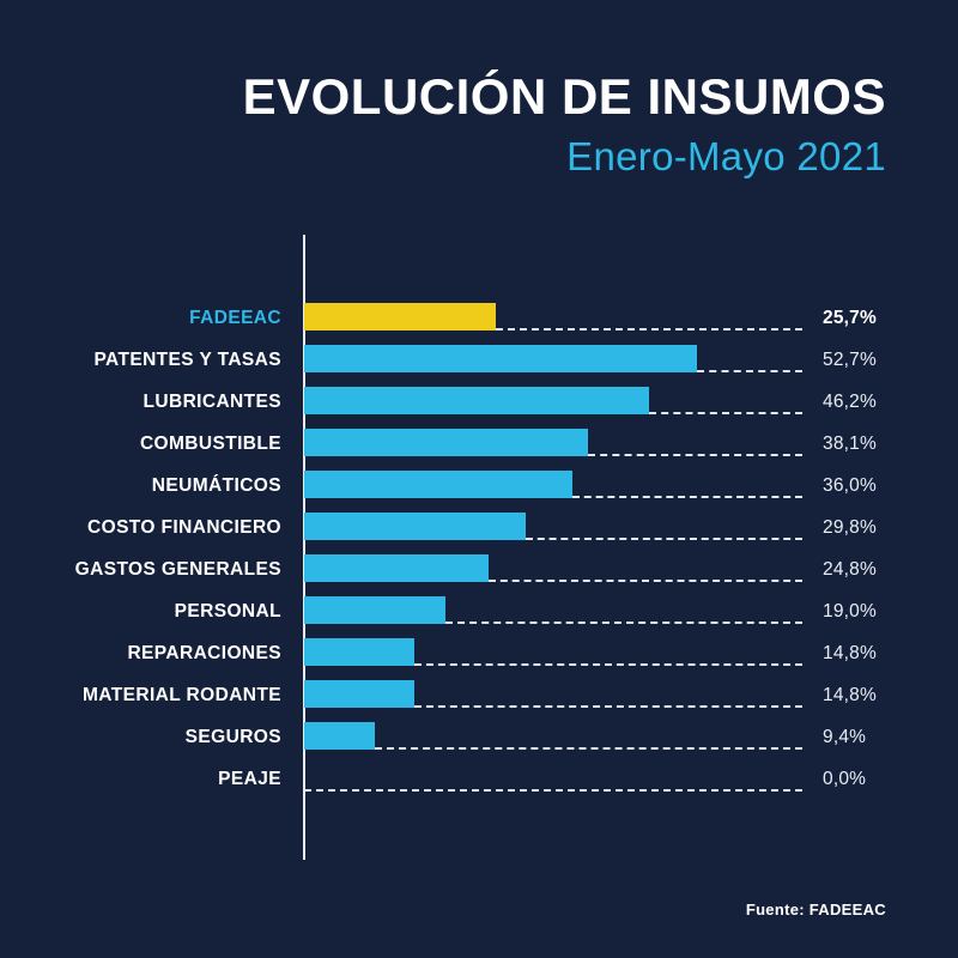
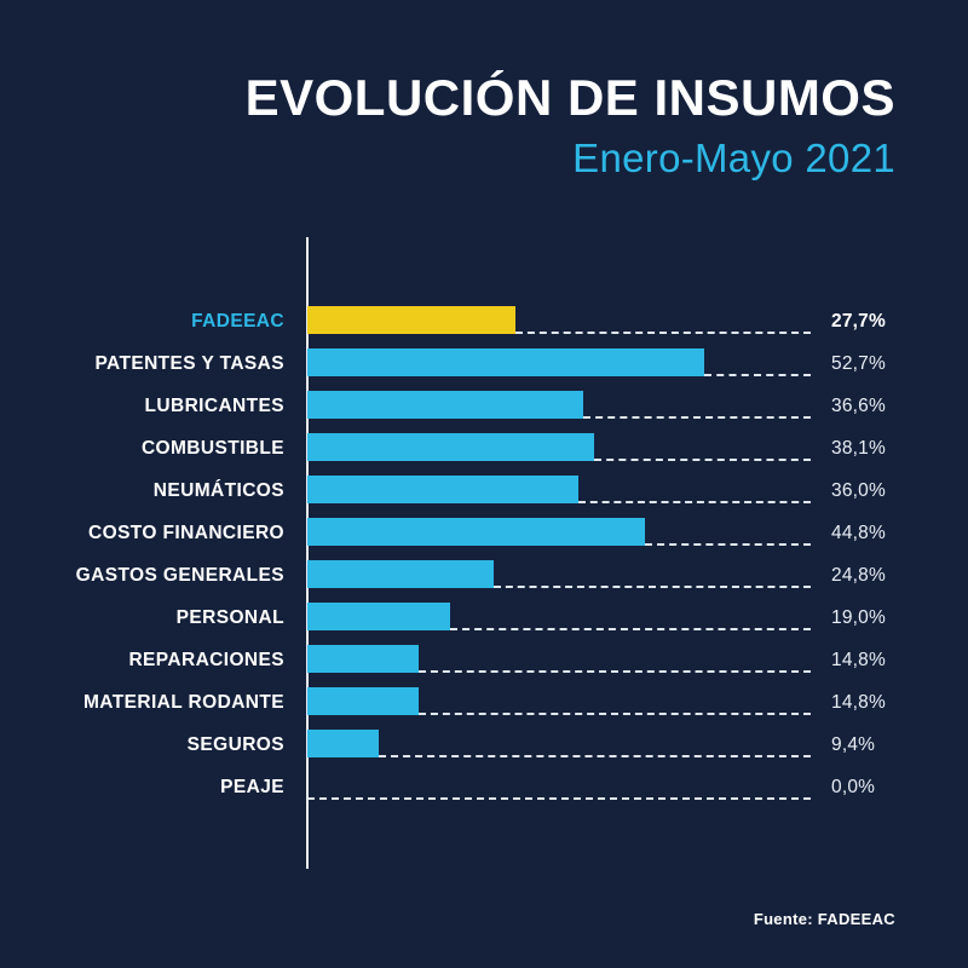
FADEEAC: 25,7% -> 27,7%
LUBRICANTES: 46,2% -> 36,6%
COSTO FINANCIERO: 29,8% -> 44,8%
